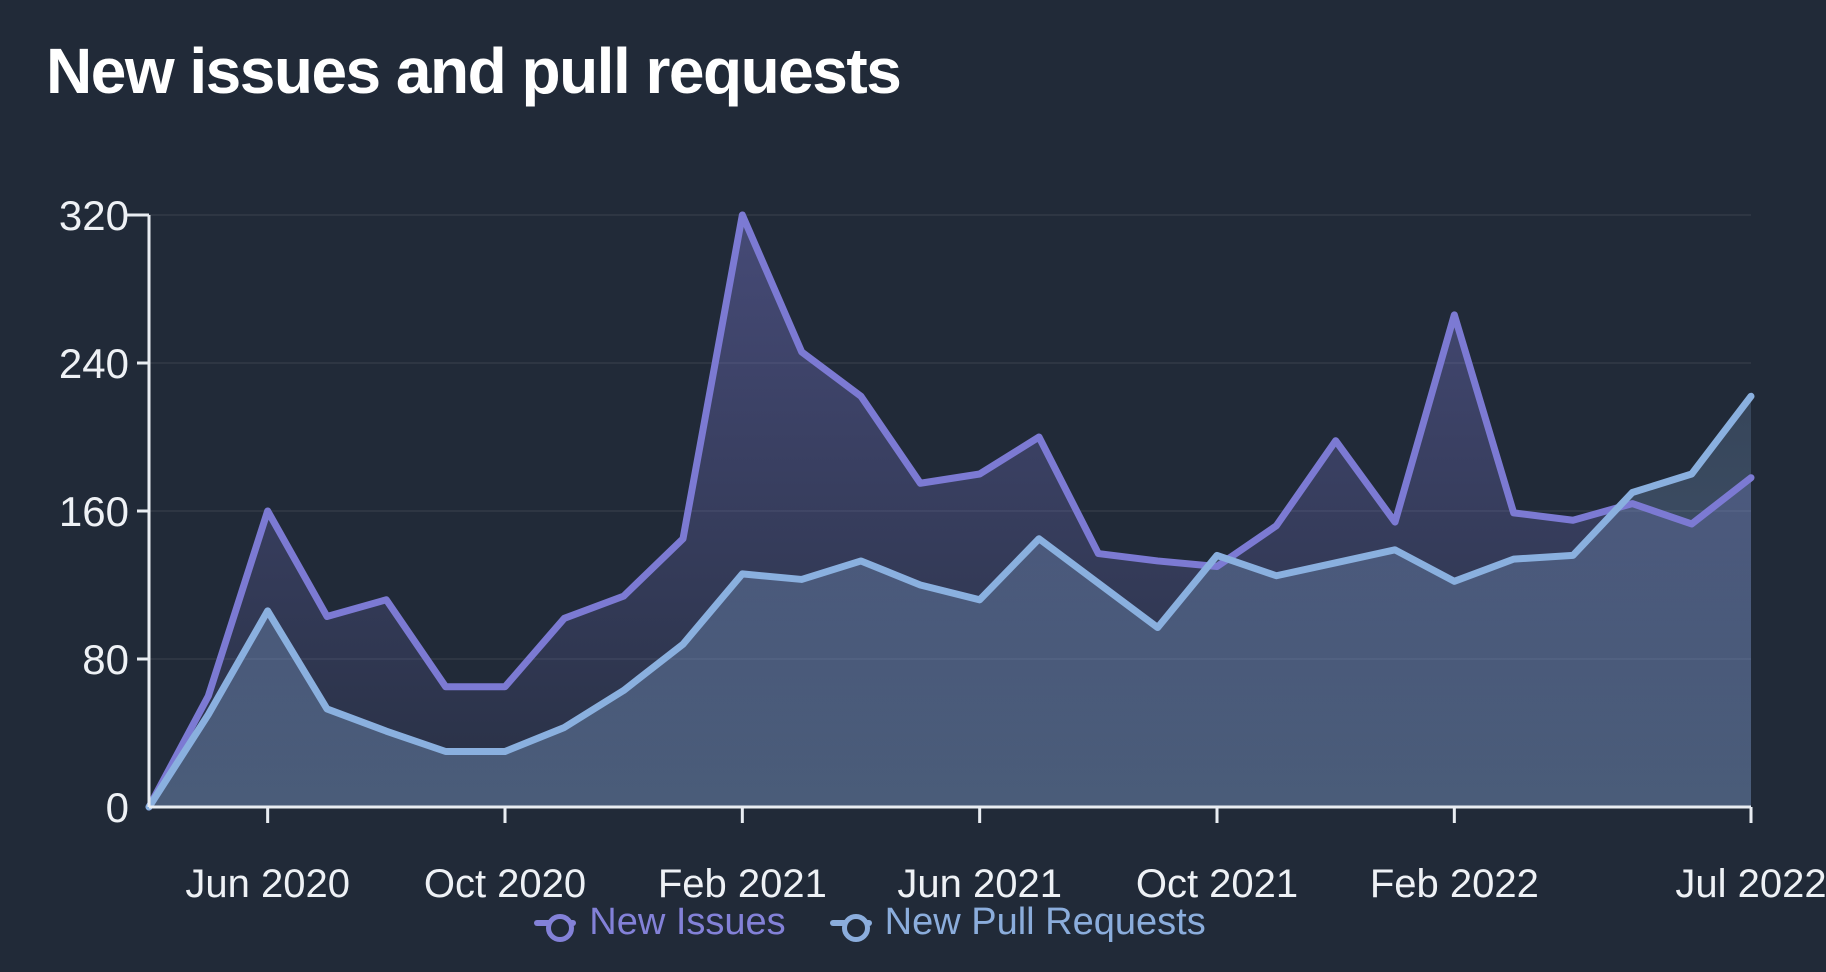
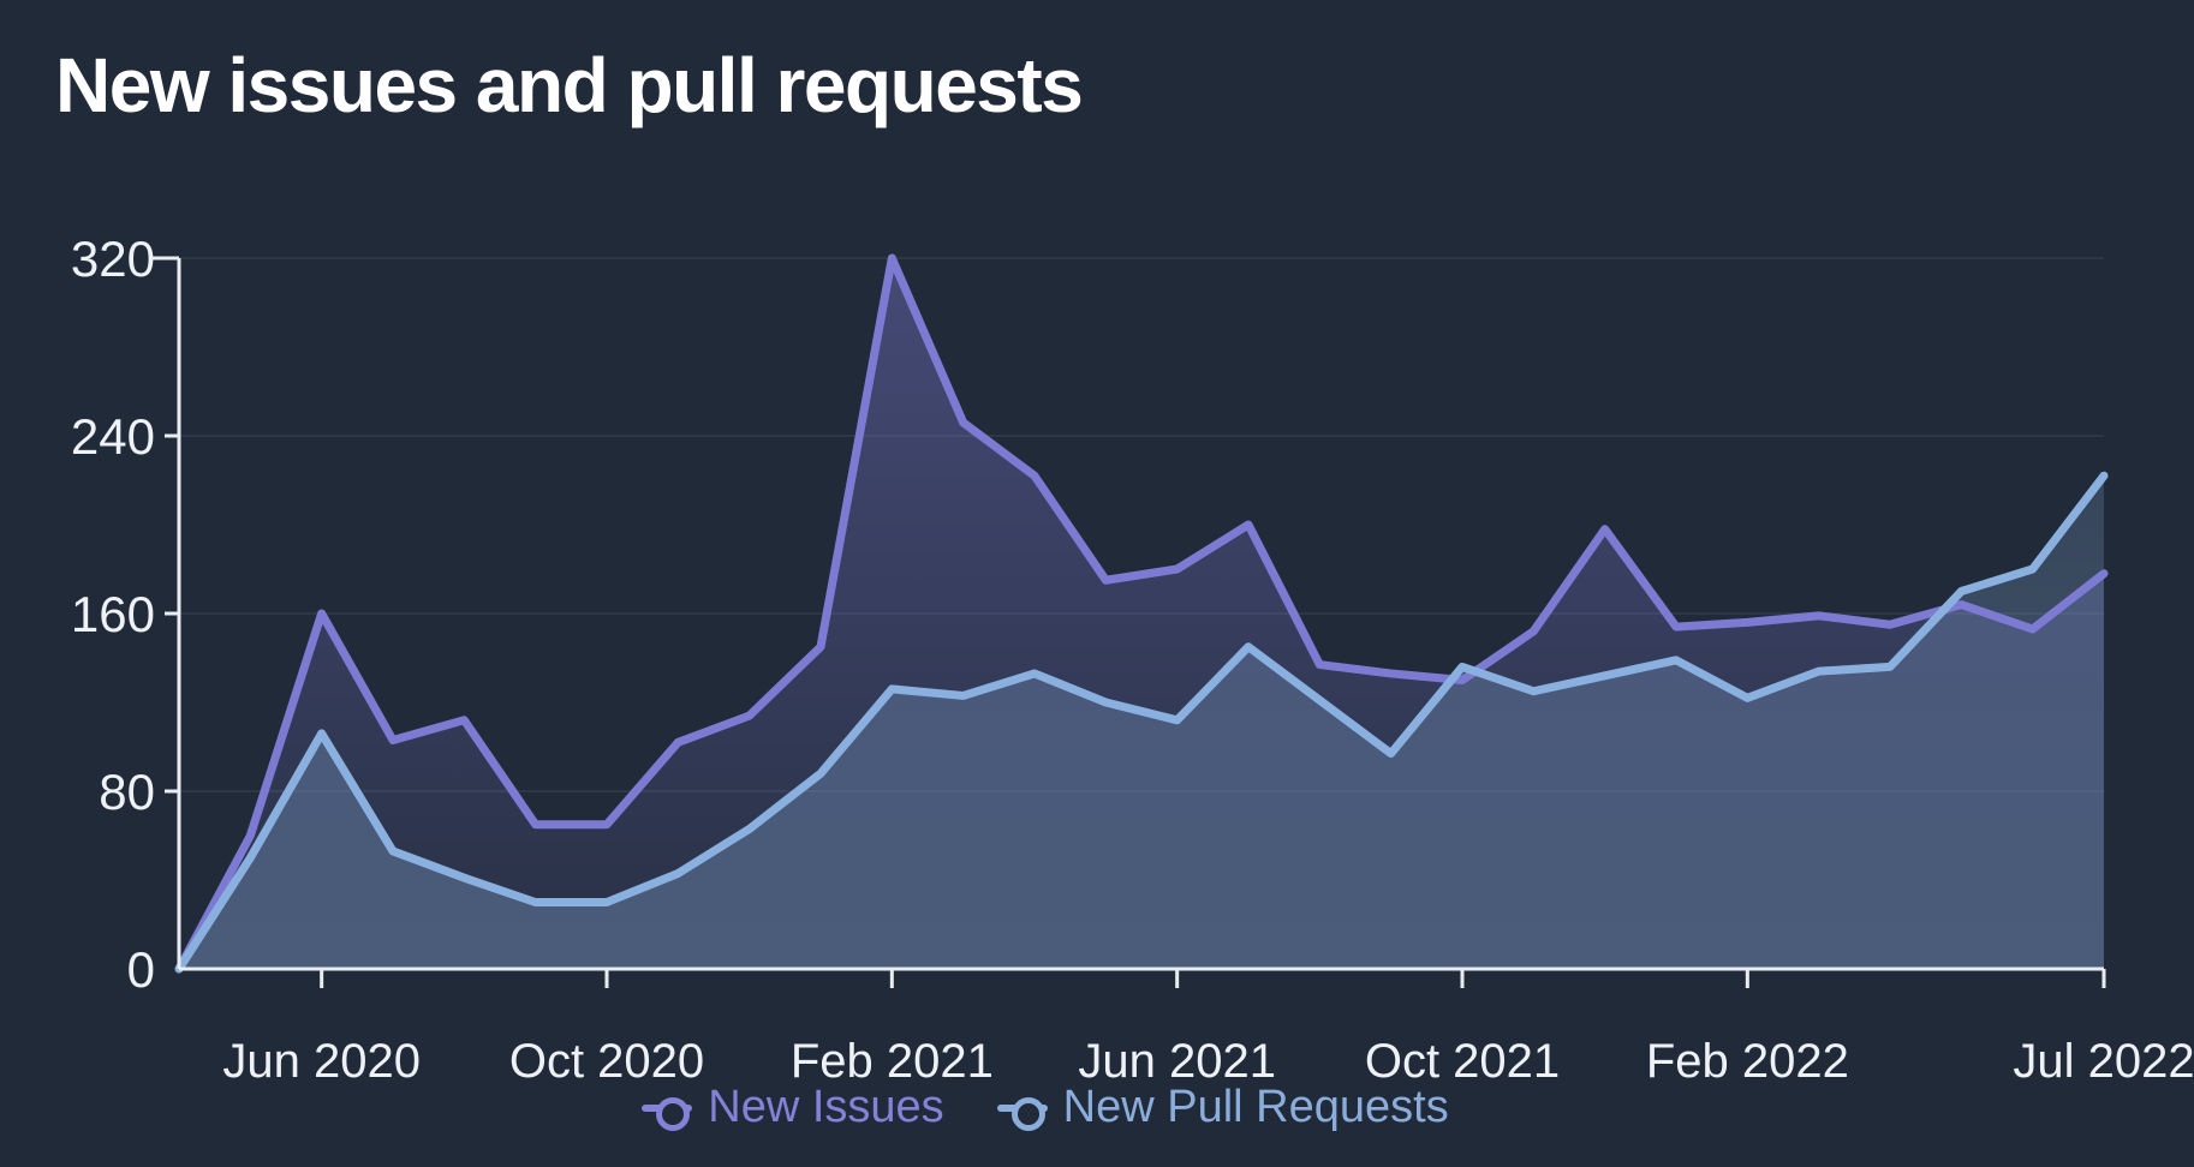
New Issues/Feb 2022: 266 -> 156
